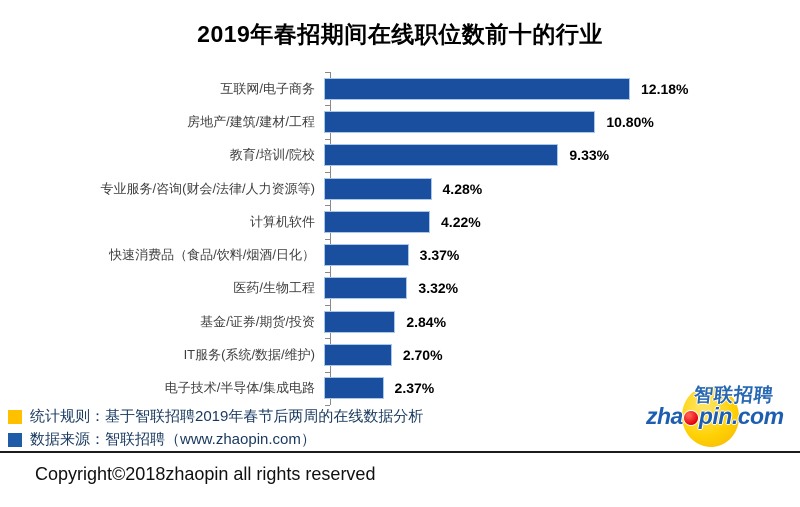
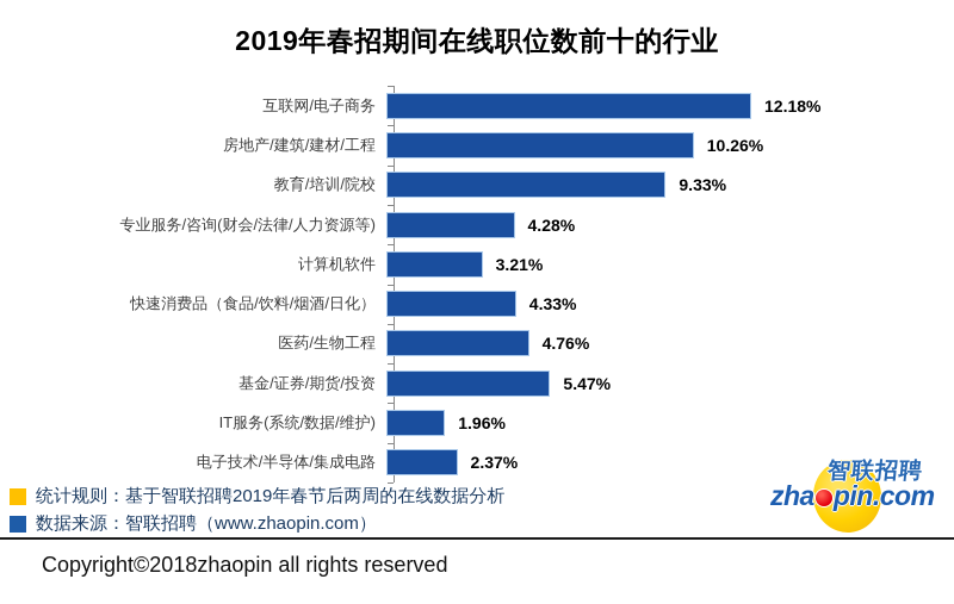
房地产/建筑/建材/工程: 10.80% -> 10.26%
计算机软件: 4.22% -> 3.21%
快速消费品（食品/饮料/烟酒/日化）: 3.37% -> 4.33%
医药/生物工程: 3.32% -> 4.76%
基金/证券/期货/投资: 2.84% -> 5.47%
IT服务(系统/数据/维护): 2.70% -> 1.96%
